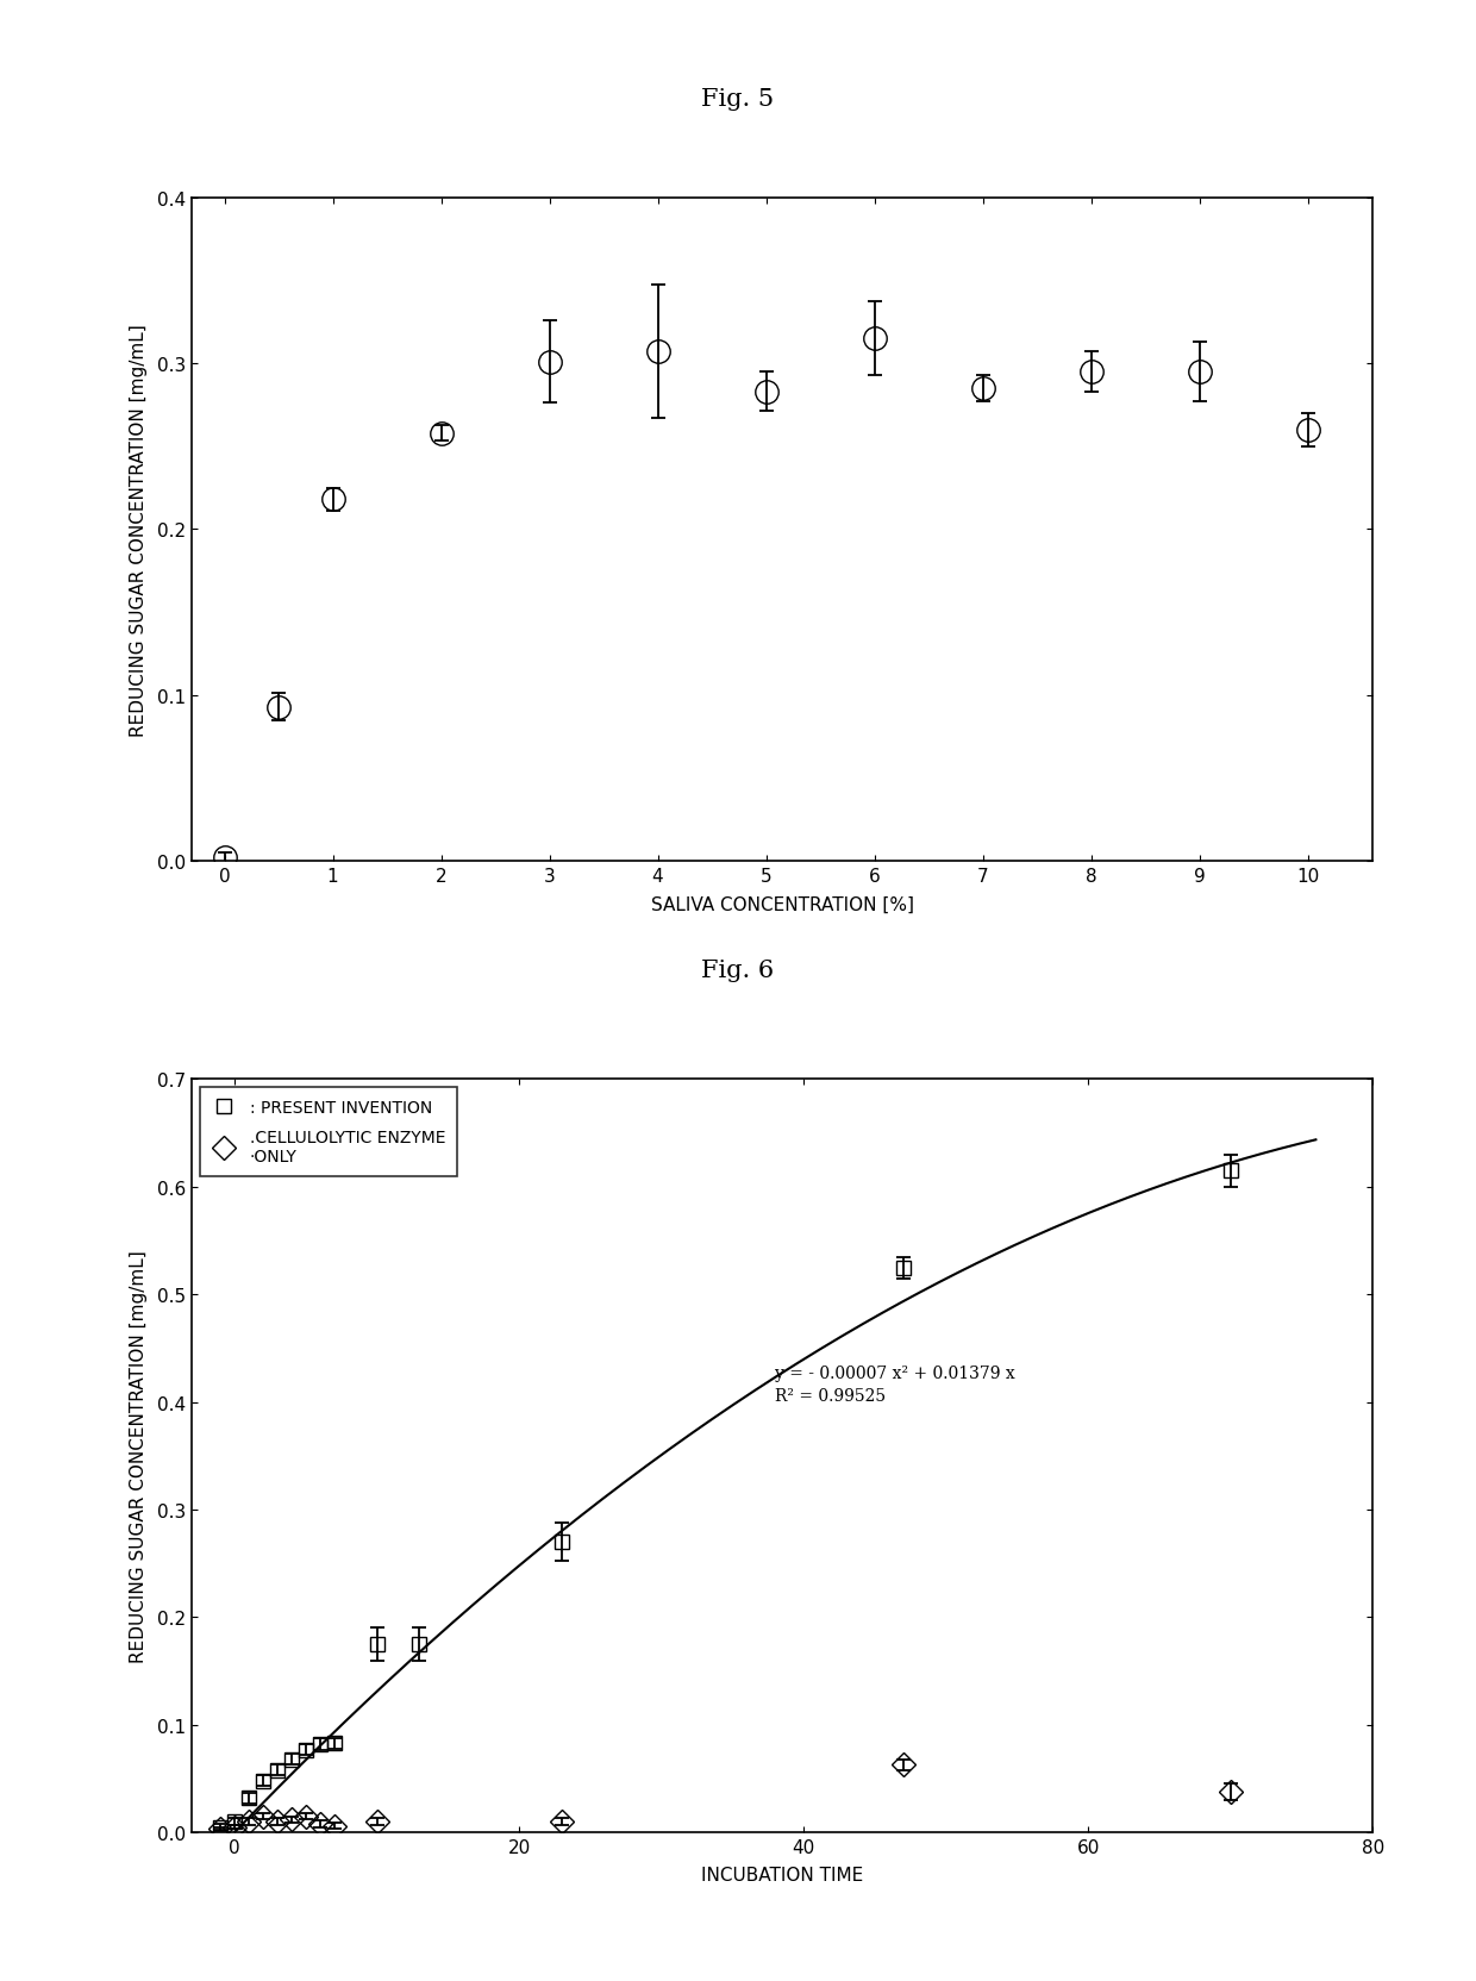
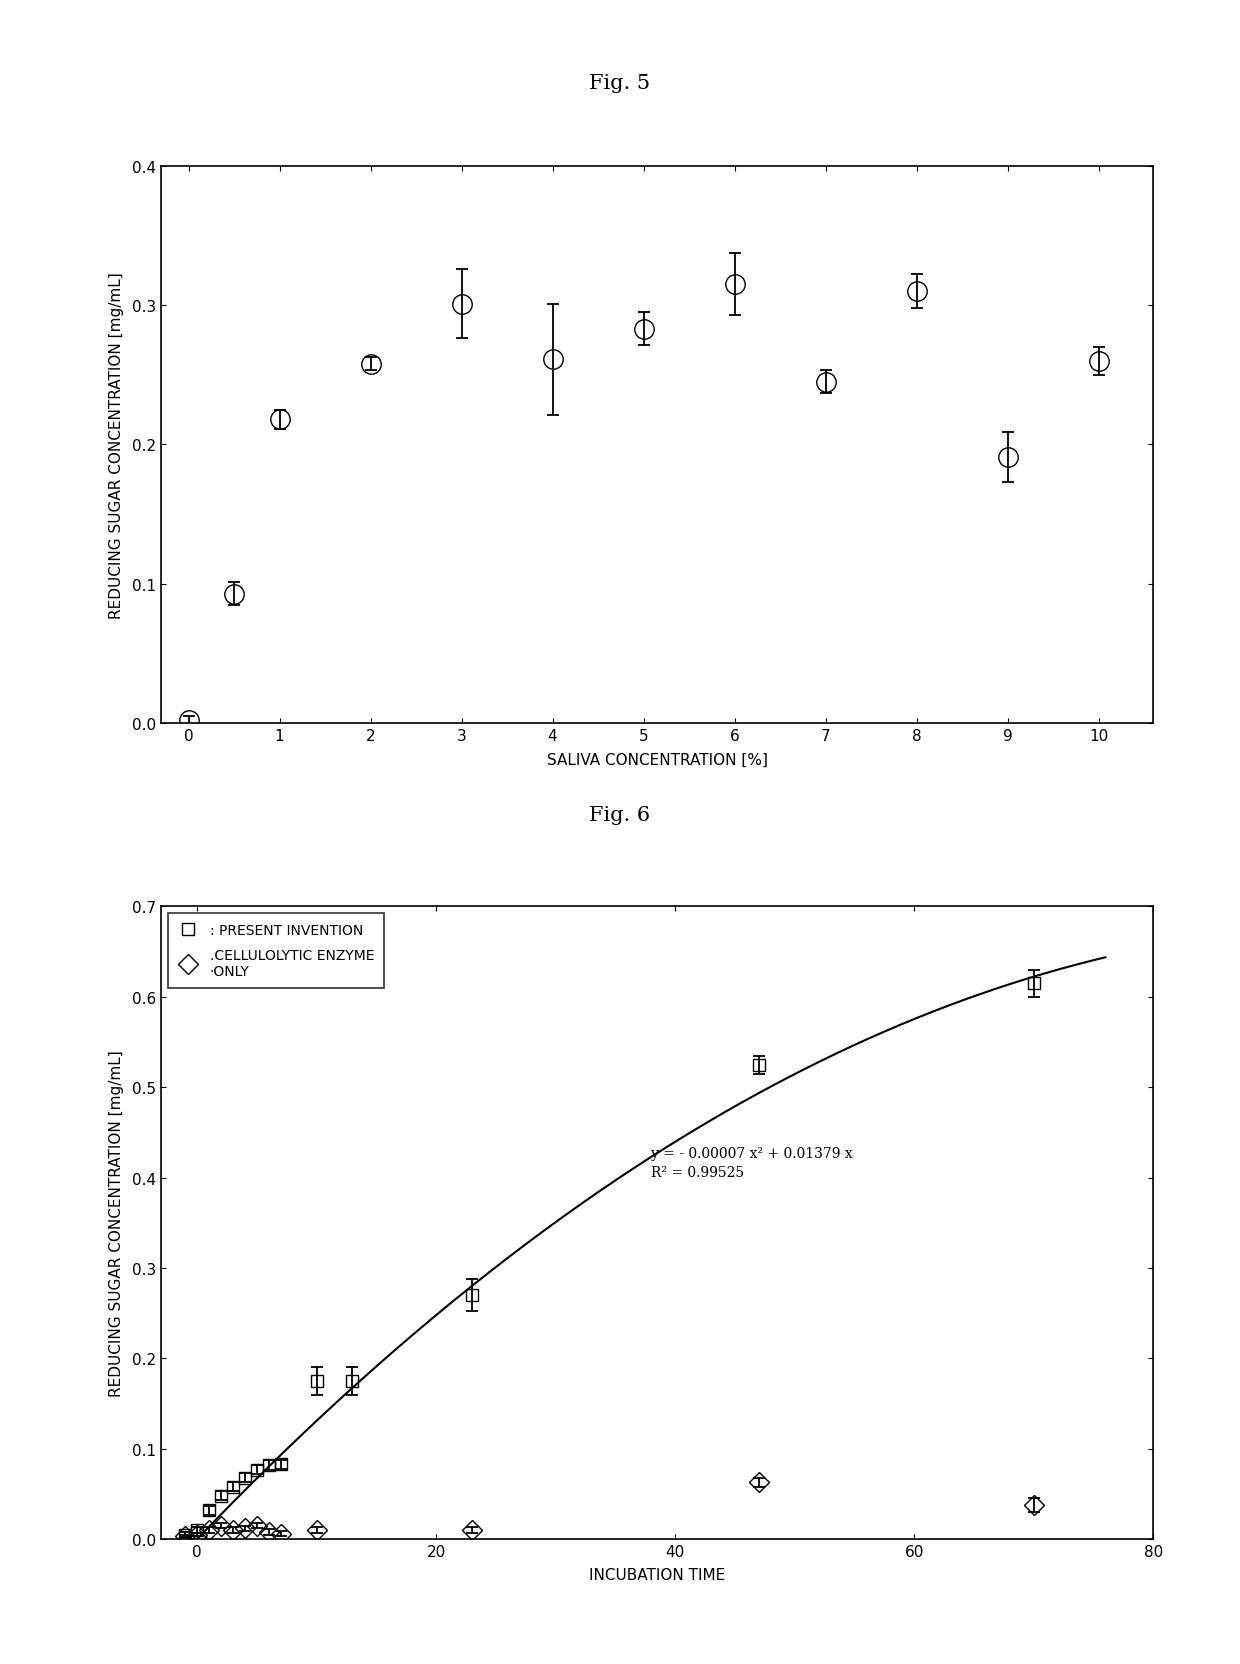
4: 0.307 -> 0.261
7: 0.285 -> 0.245
8: 0.295 -> 0.310
9: 0.295 -> 0.191
